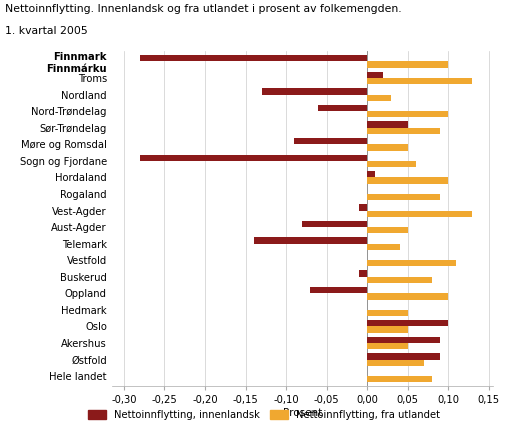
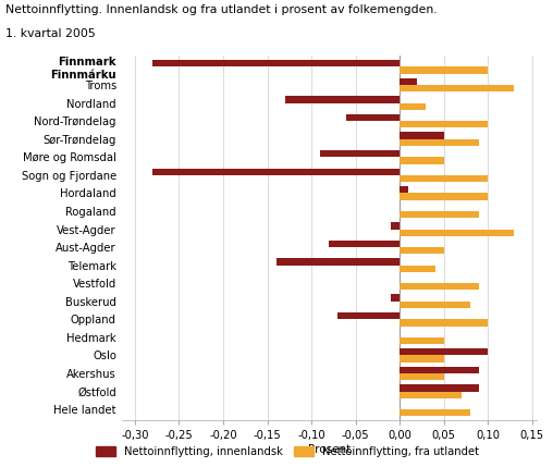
Nettoinnflytting, fra utlandet/Sogn og Fjordane: 0,06 -> 0,10
Nettoinnflytting, fra utlandet/Vestfold: 0,11 -> 0,09
